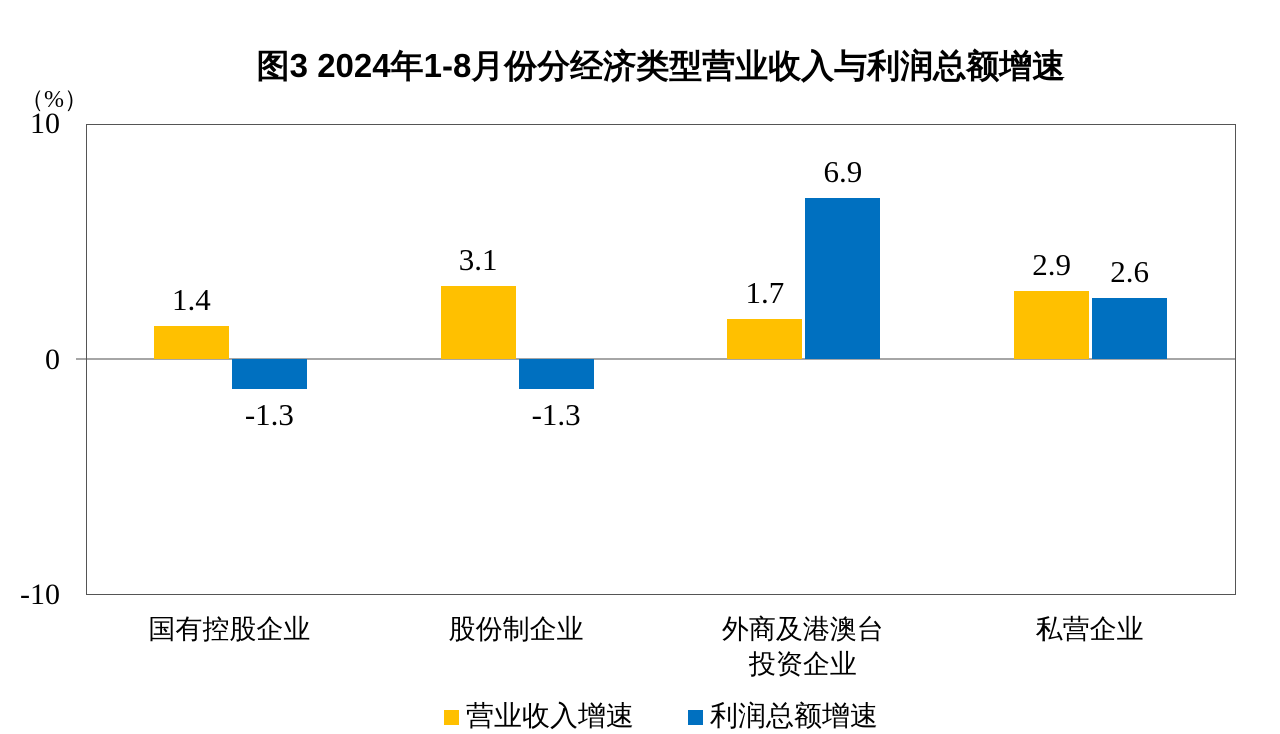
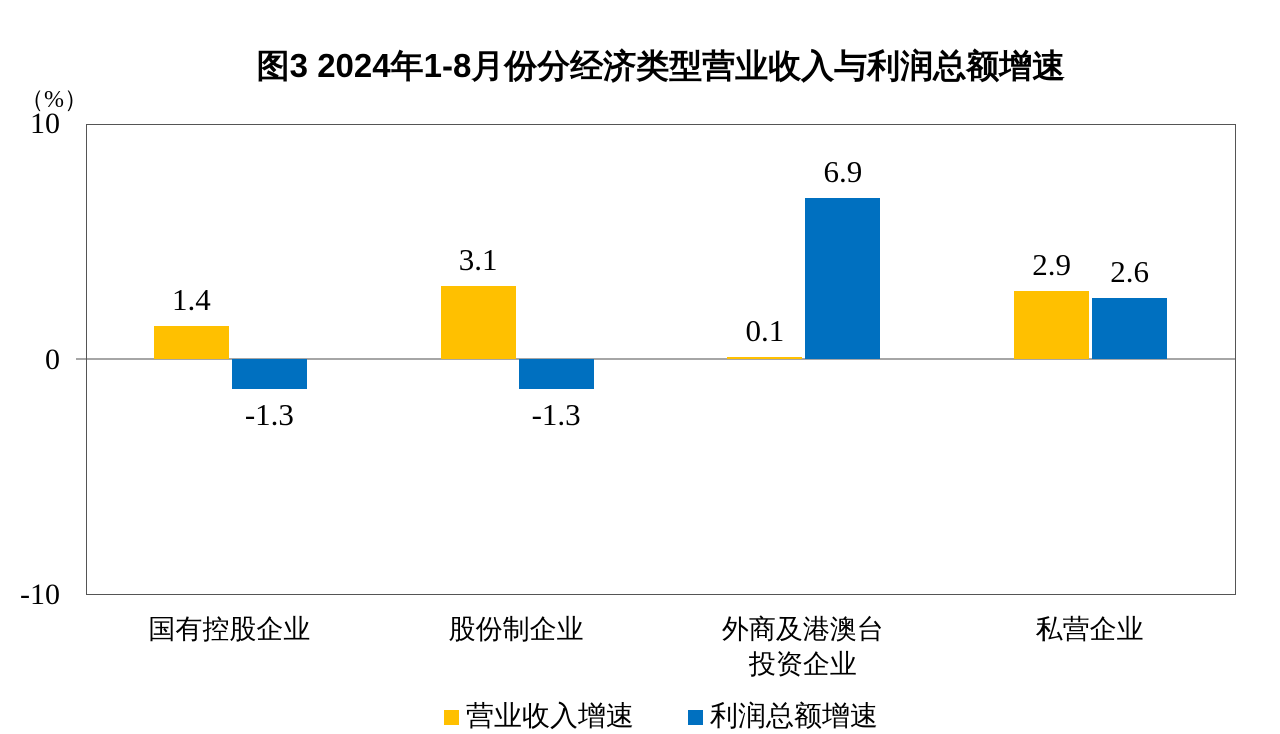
营业收入增速/外商及港澳台 投资企业: 1.7 -> 0.1
